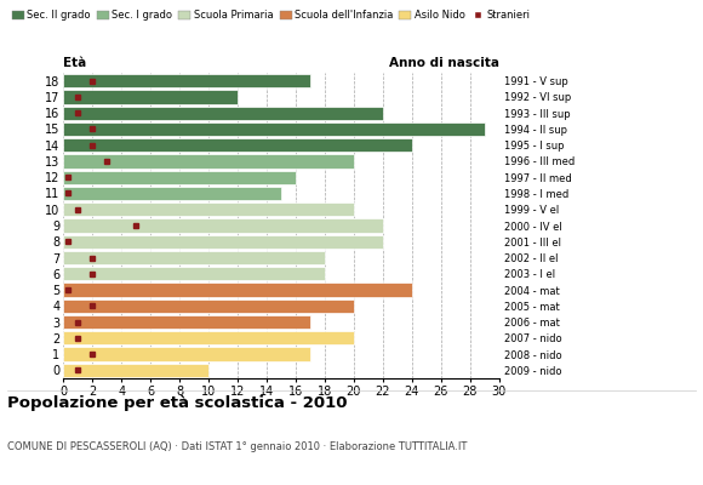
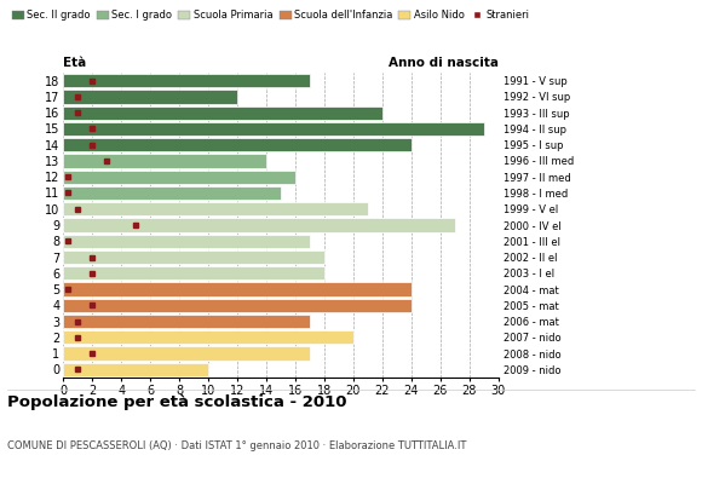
13: 20 -> 14
10: 20 -> 21
9: 22 -> 27
8: 22 -> 17
4: 20 -> 24
